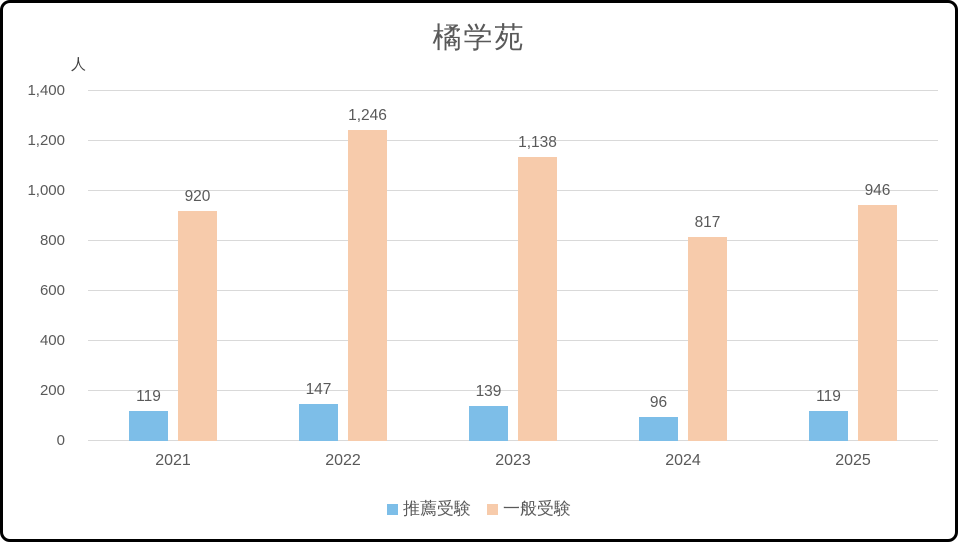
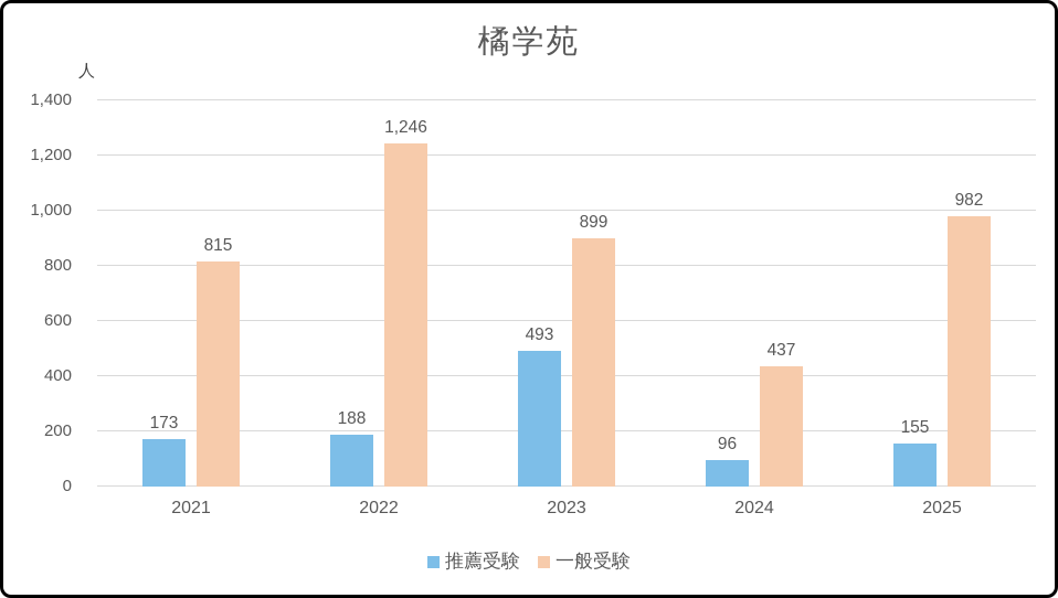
推薦受験/2021: 119 -> 173
一般受験/2021: 920 -> 815
推薦受験/2022: 147 -> 188
推薦受験/2023: 139 -> 493
一般受験/2023: 1,138 -> 899
一般受験/2024: 817 -> 437
推薦受験/2025: 119 -> 155
一般受験/2025: 946 -> 982
